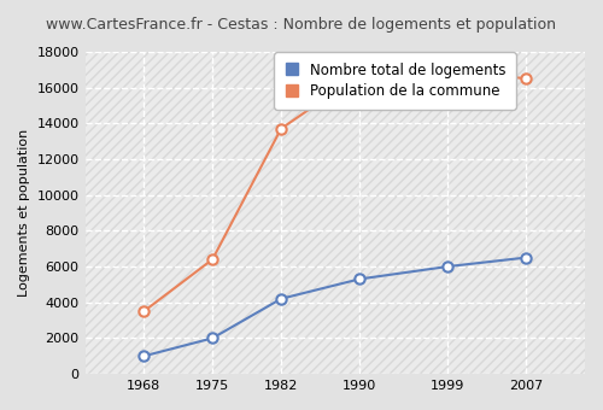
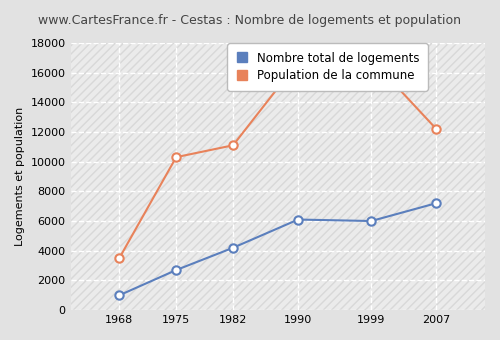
Nombre total de logements/1975: 2000 -> 2700
Population de la commune/1975: 6400 -> 10300
Population de la commune/1982: 13700 -> 11100
Nombre total de logements/1990: 5300 -> 6100
Nombre total de logements/2007: 6500 -> 7200
Population de la commune/2007: 16500 -> 12200
